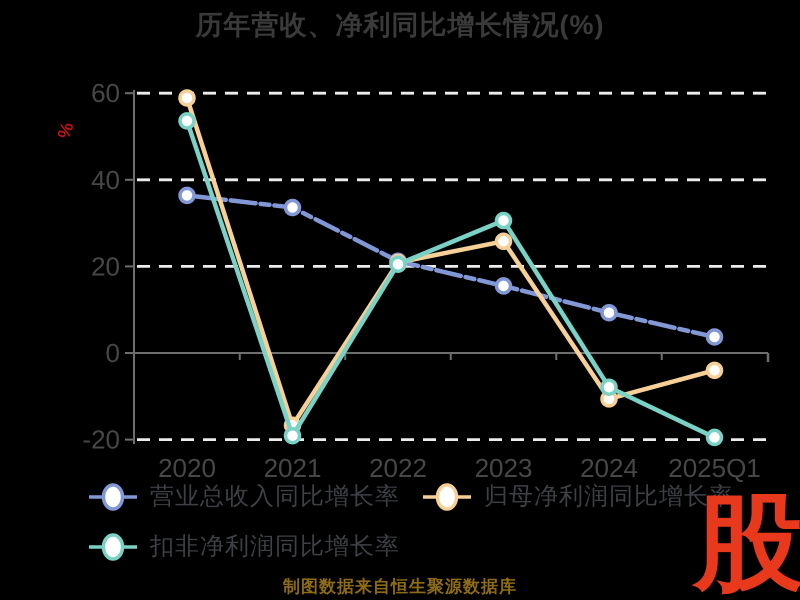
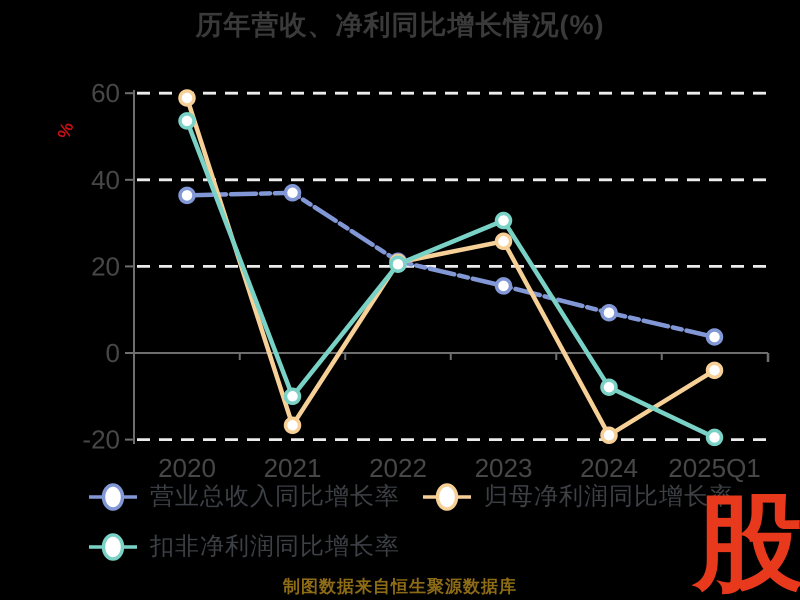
营业总收入同比增长率/2021: 34 -> 37
扣非净利润同比增长率/2021: -19 -> -10
归母净利润同比增长率/2024: -11 -> -19
